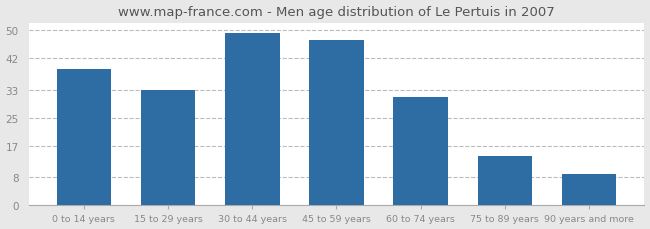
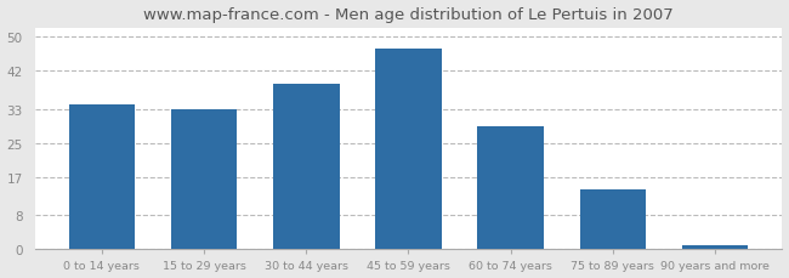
0 to 14 years: 39 -> 34
30 to 44 years: 49 -> 39
60 to 74 years: 31 -> 29
90 years and more: 9 -> 1
